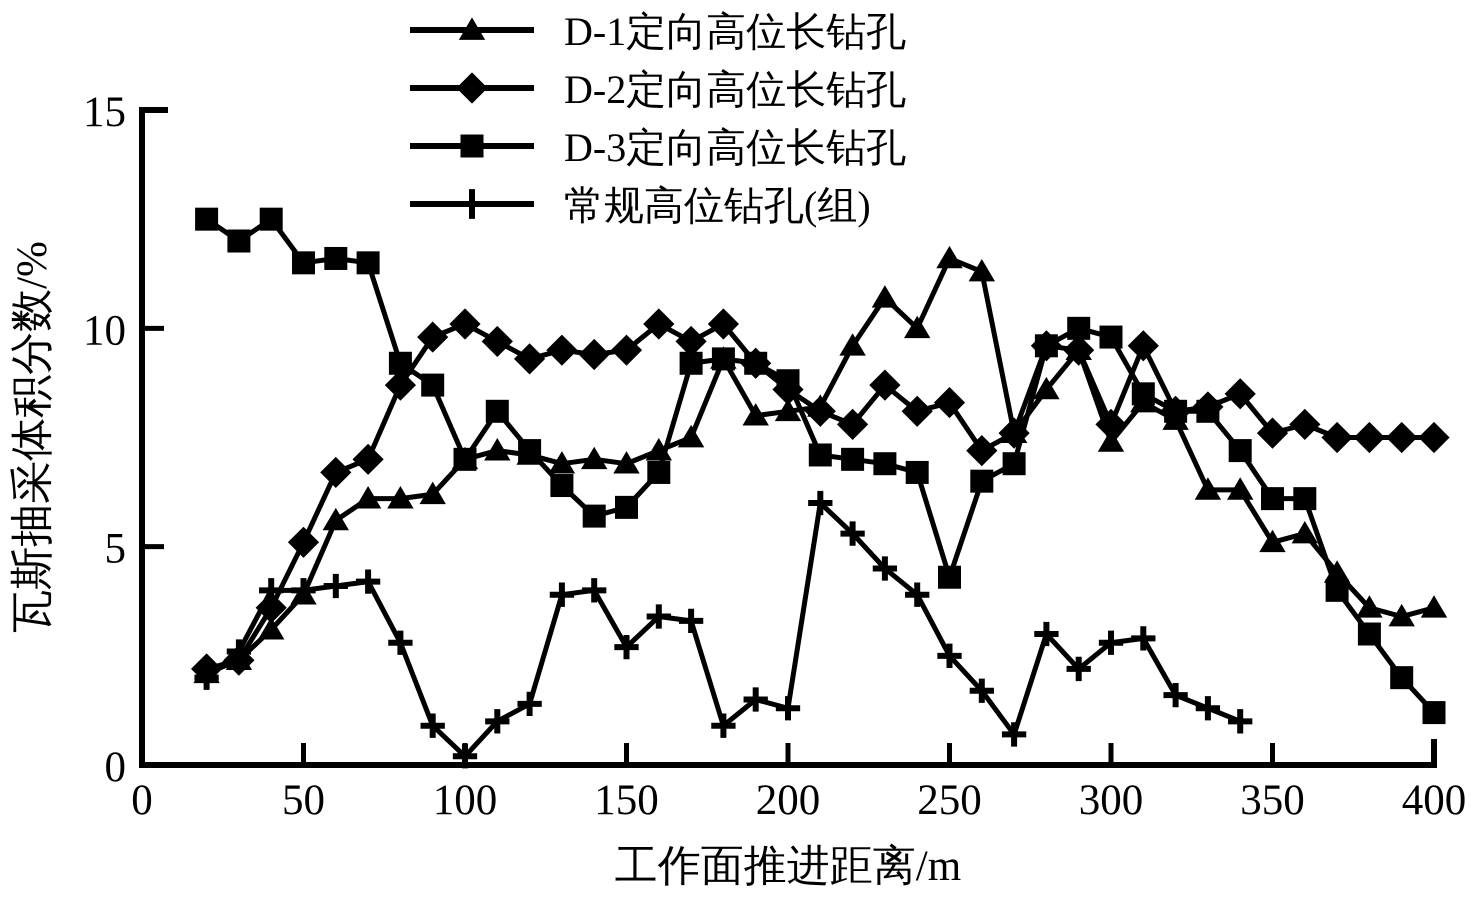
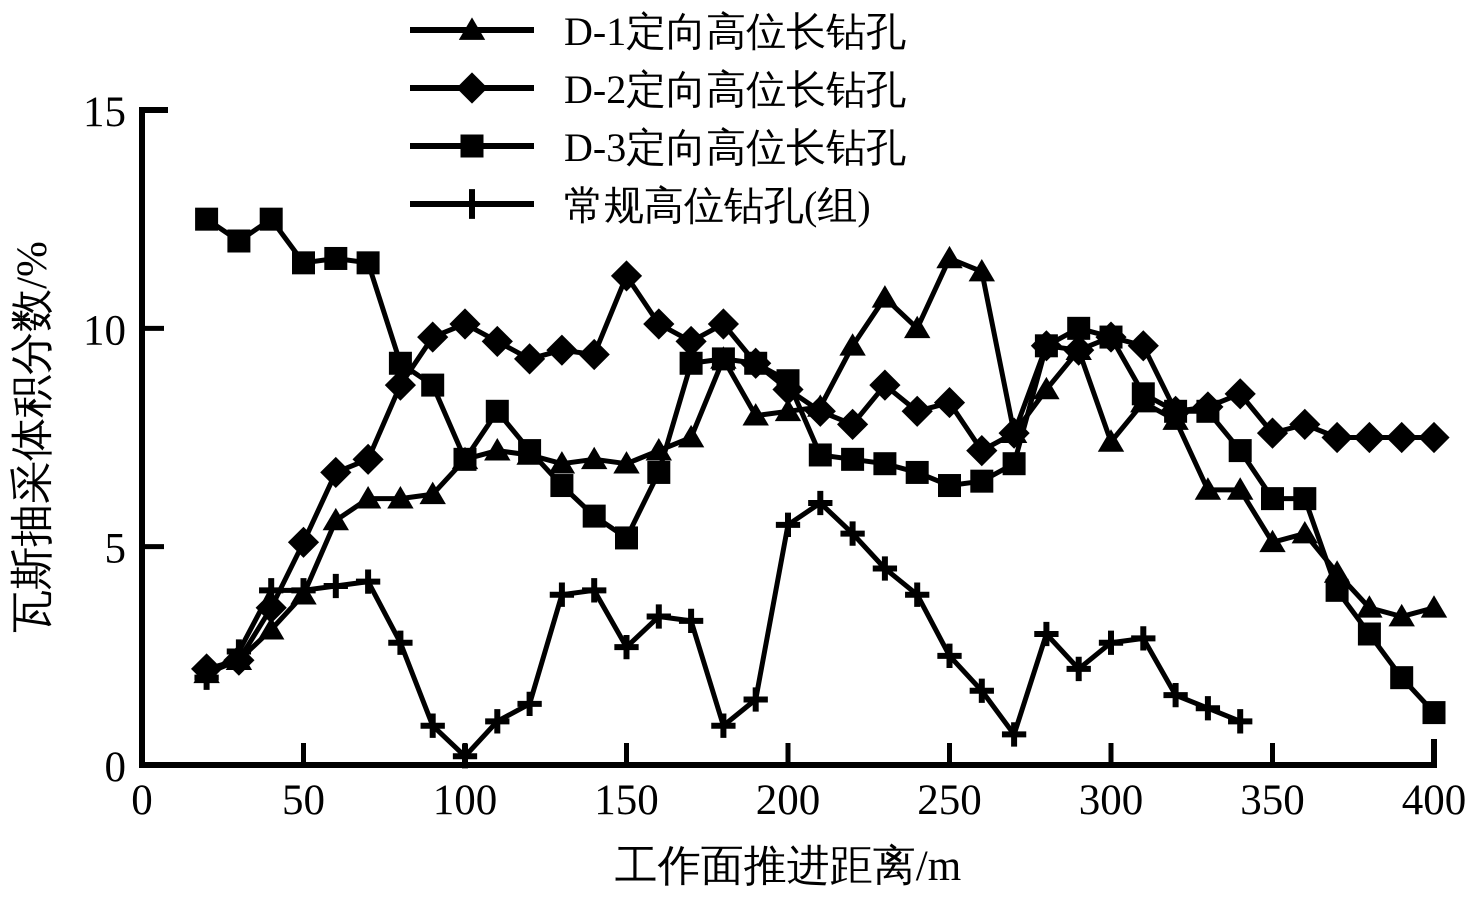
D-2定向高位长钻孔/150: 9.5 -> 11.2
D-3定向高位长钻孔/150: 5.9 -> 5.2
常规高位钻孔(组)/200: 1.3 -> 5.5
D-3定向高位长钻孔/250: 4.3 -> 6.4
D-2定向高位长钻孔/300: 7.8 -> 9.8
